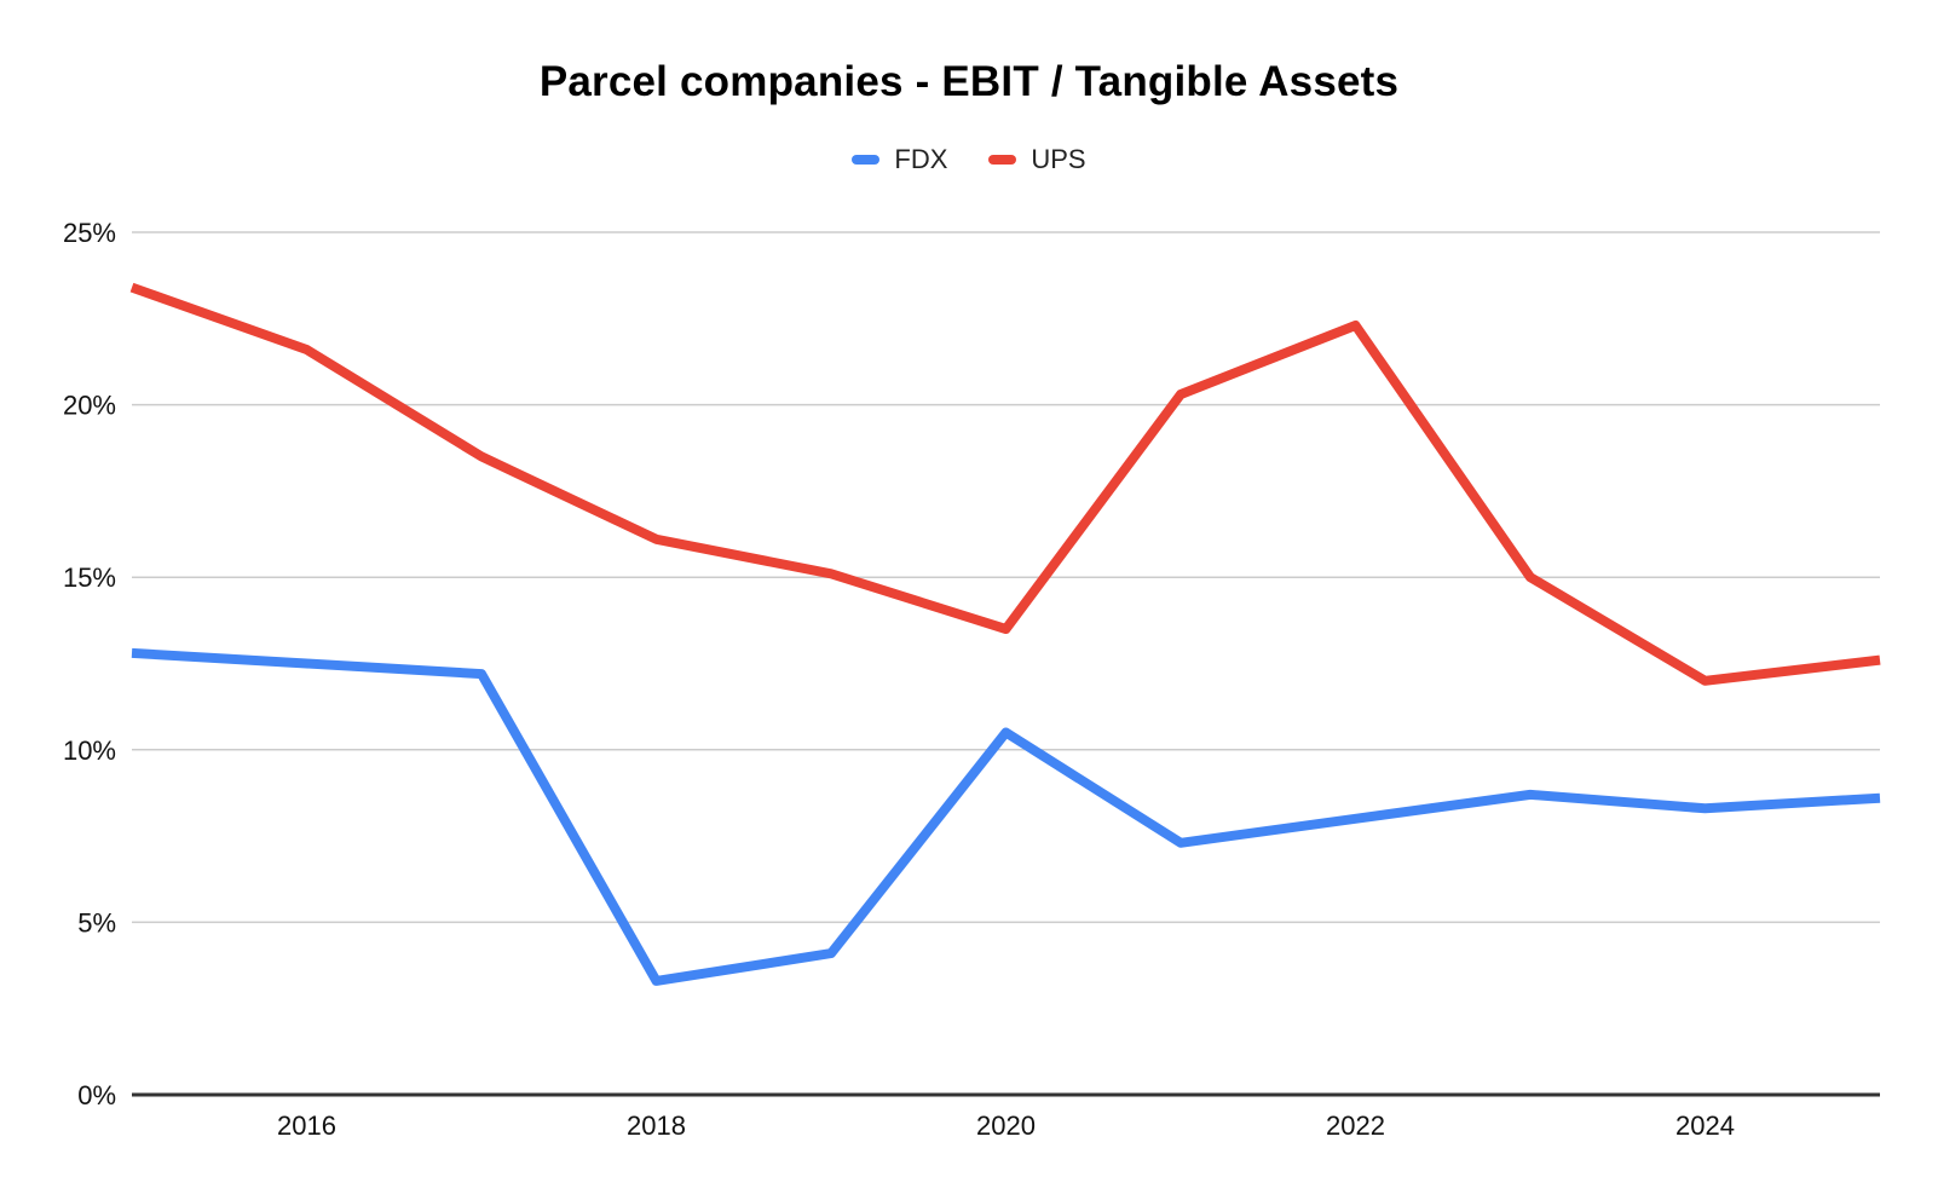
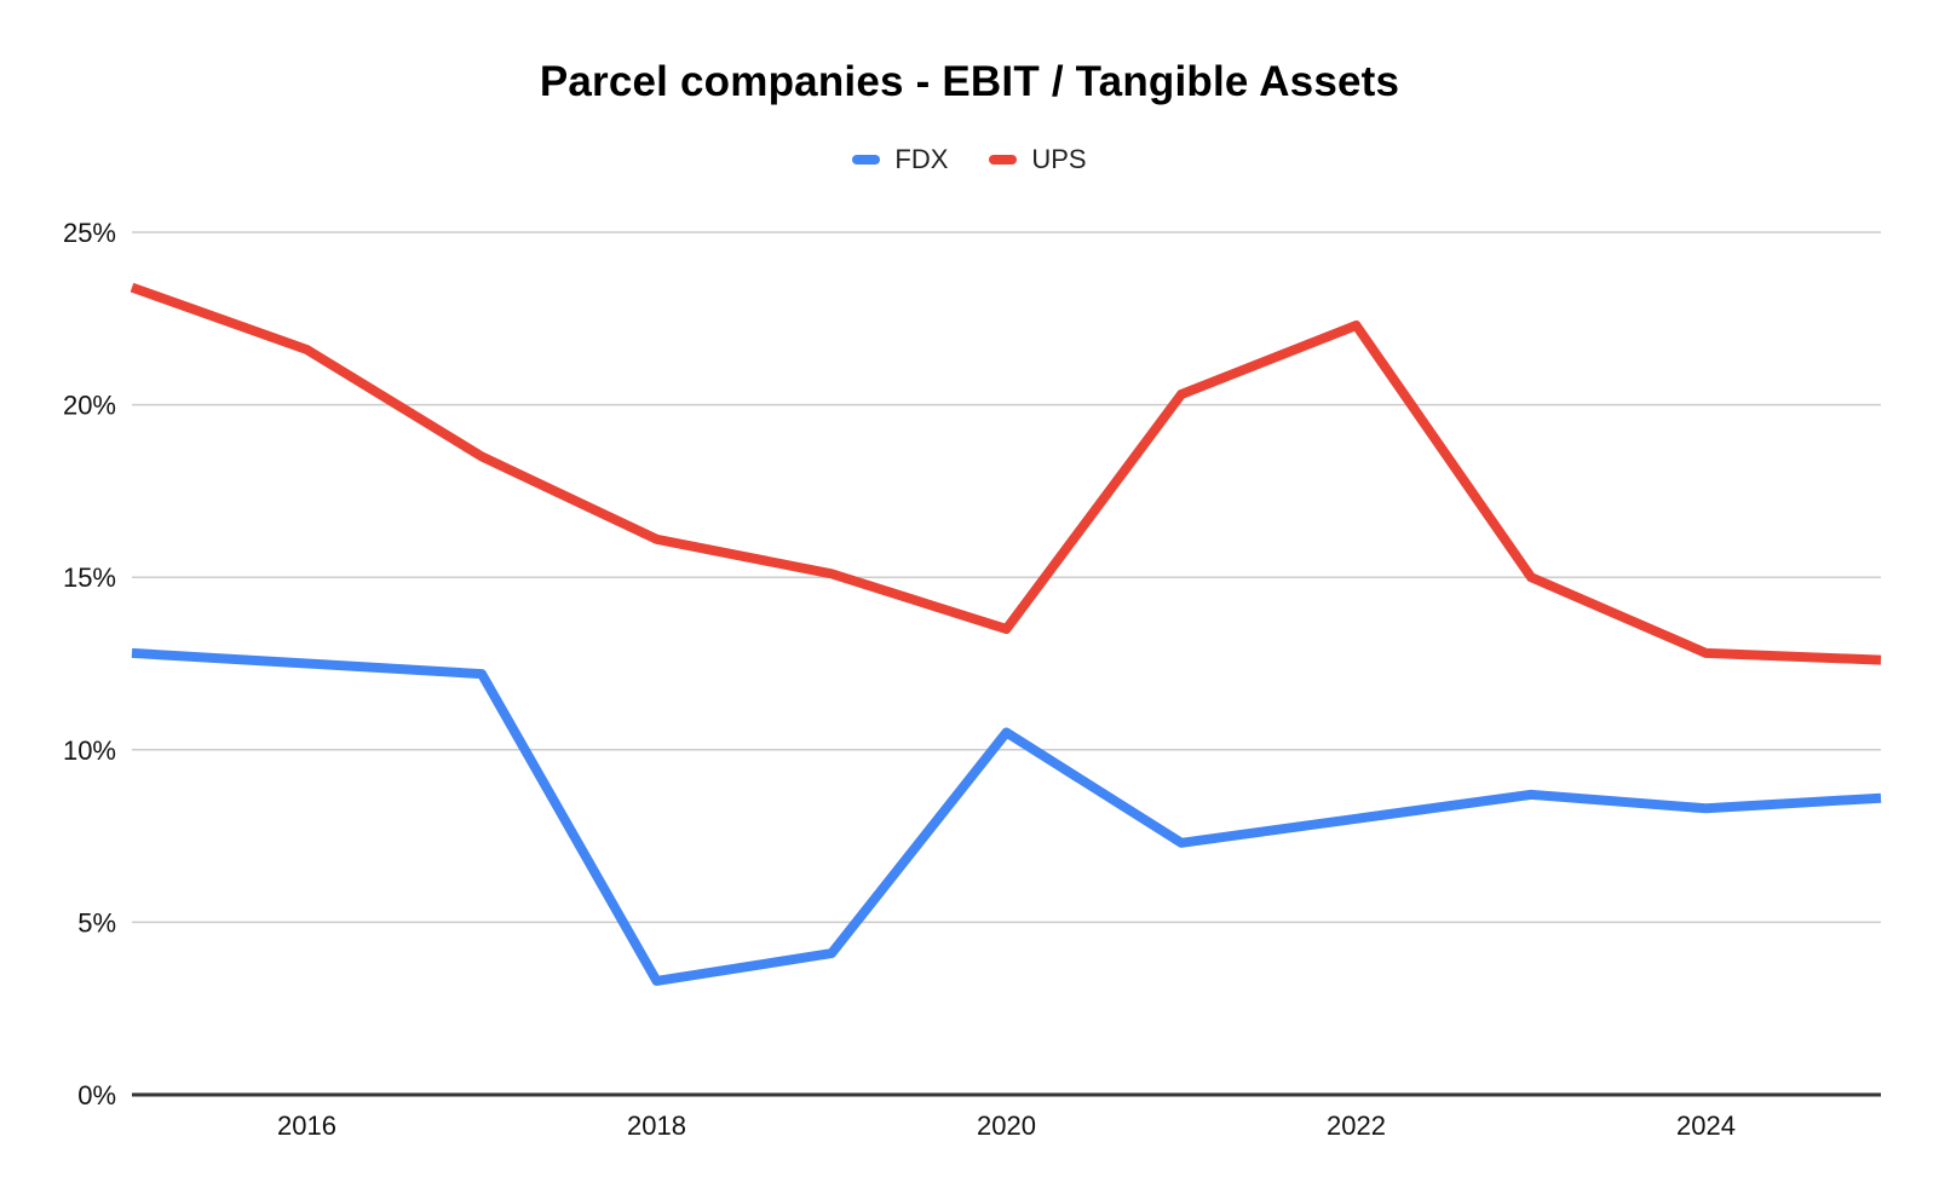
UPS/2024: 12.0% -> 12.8%
